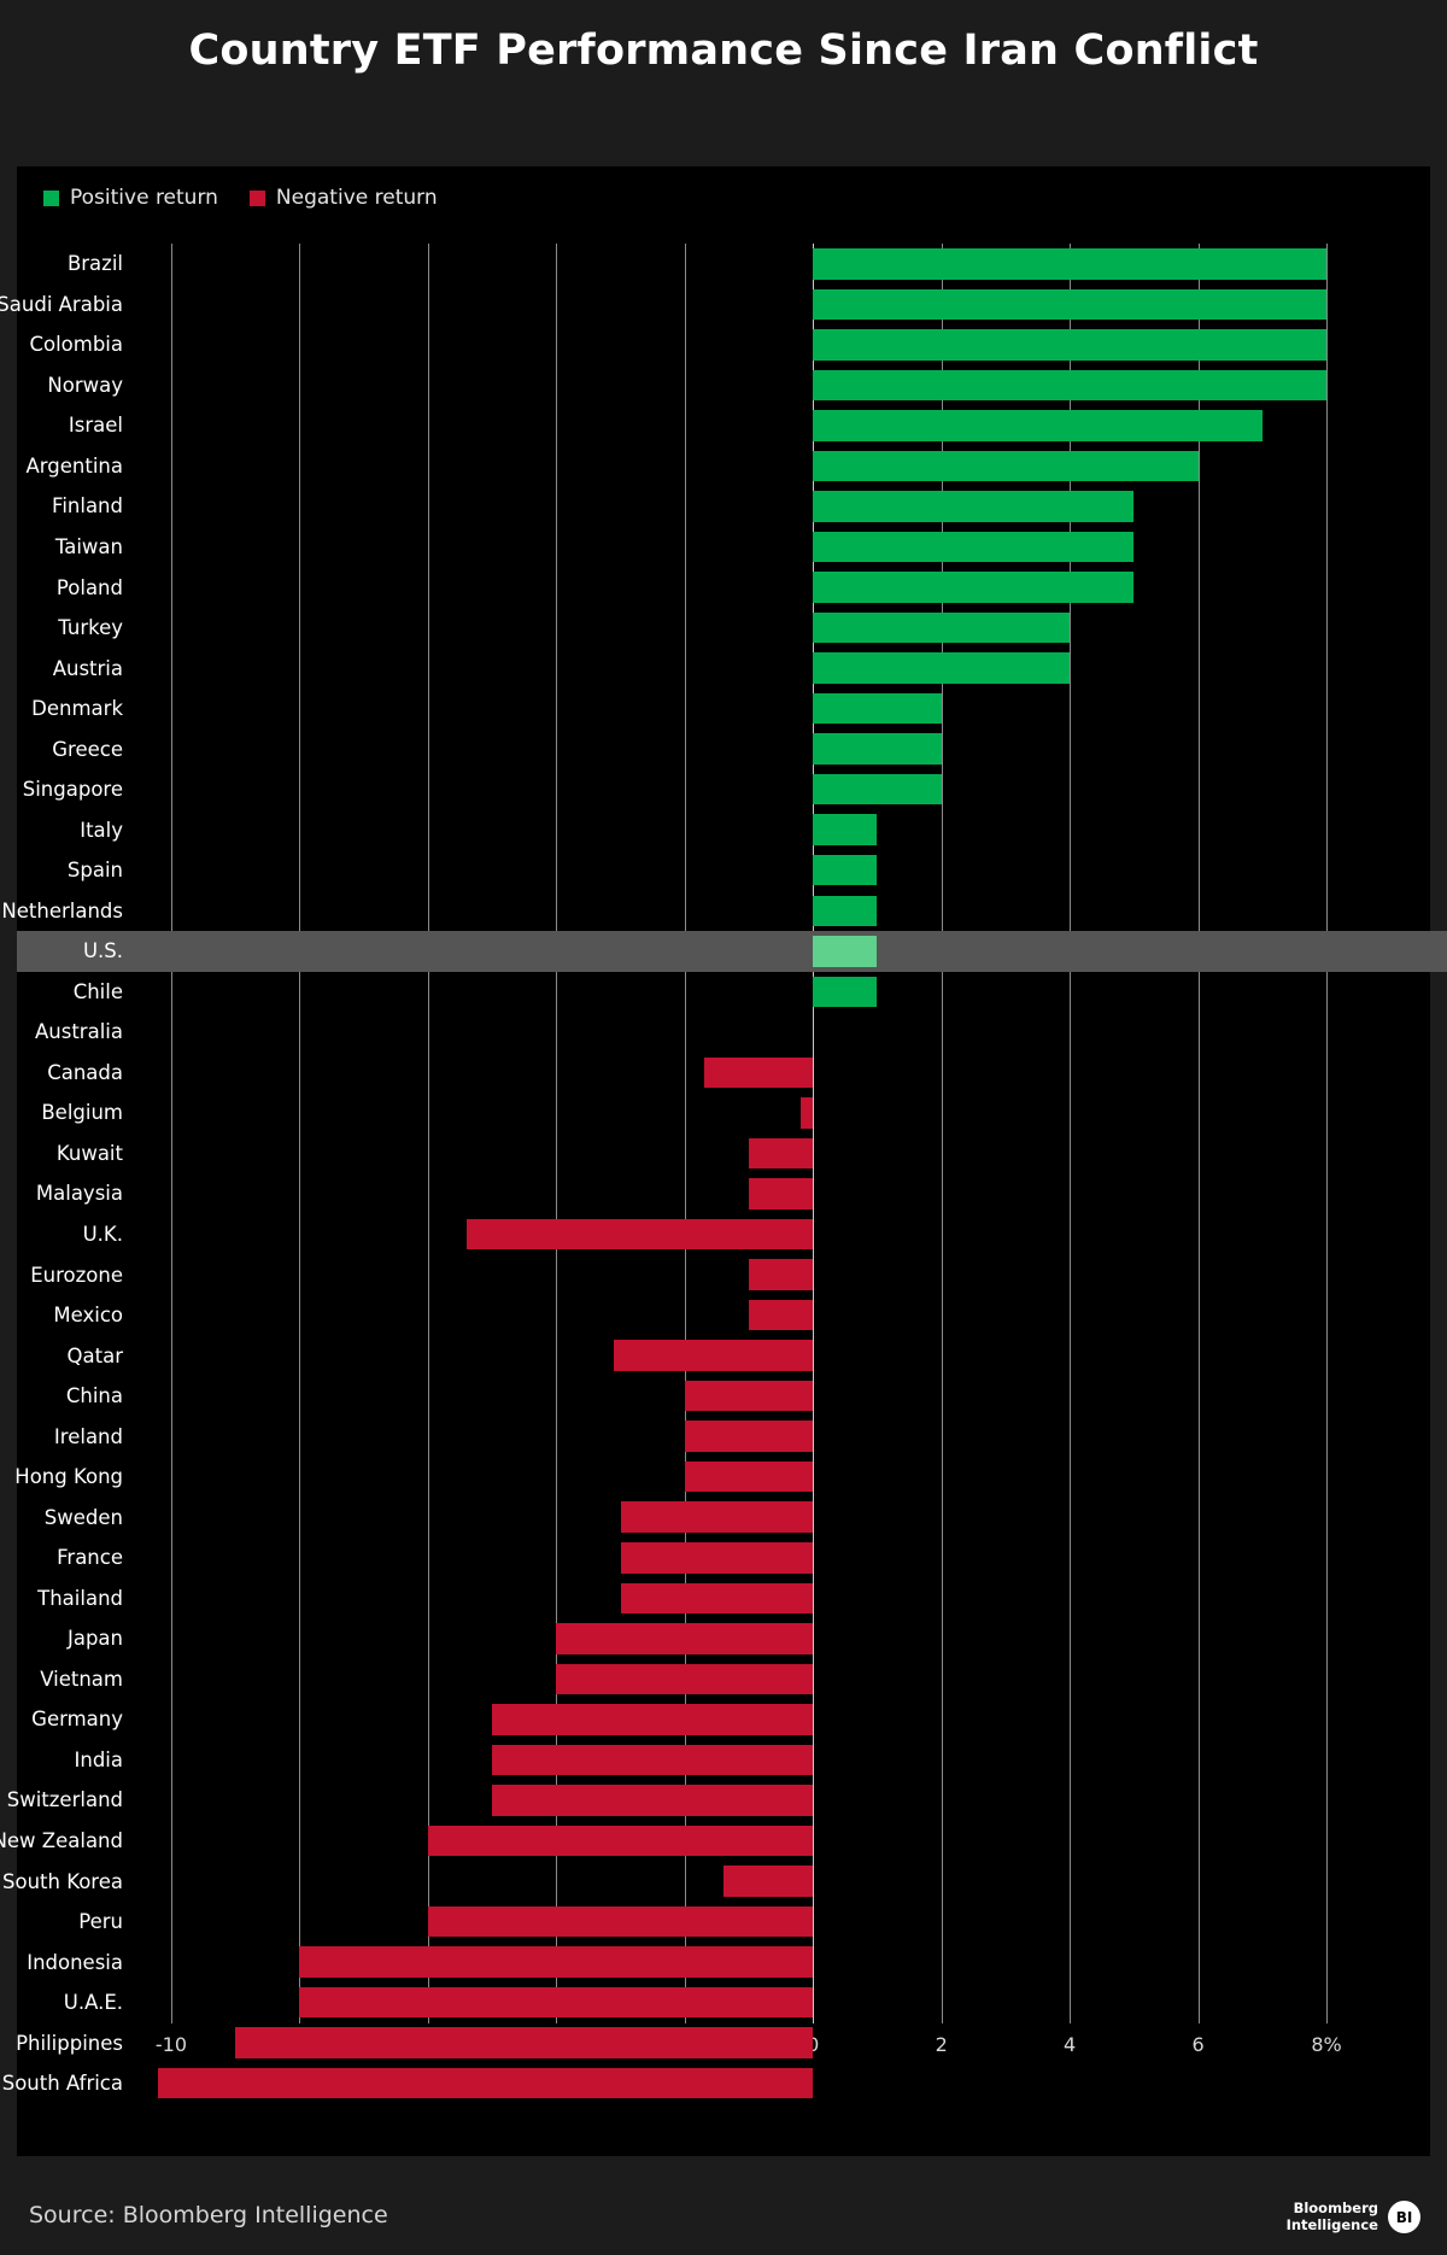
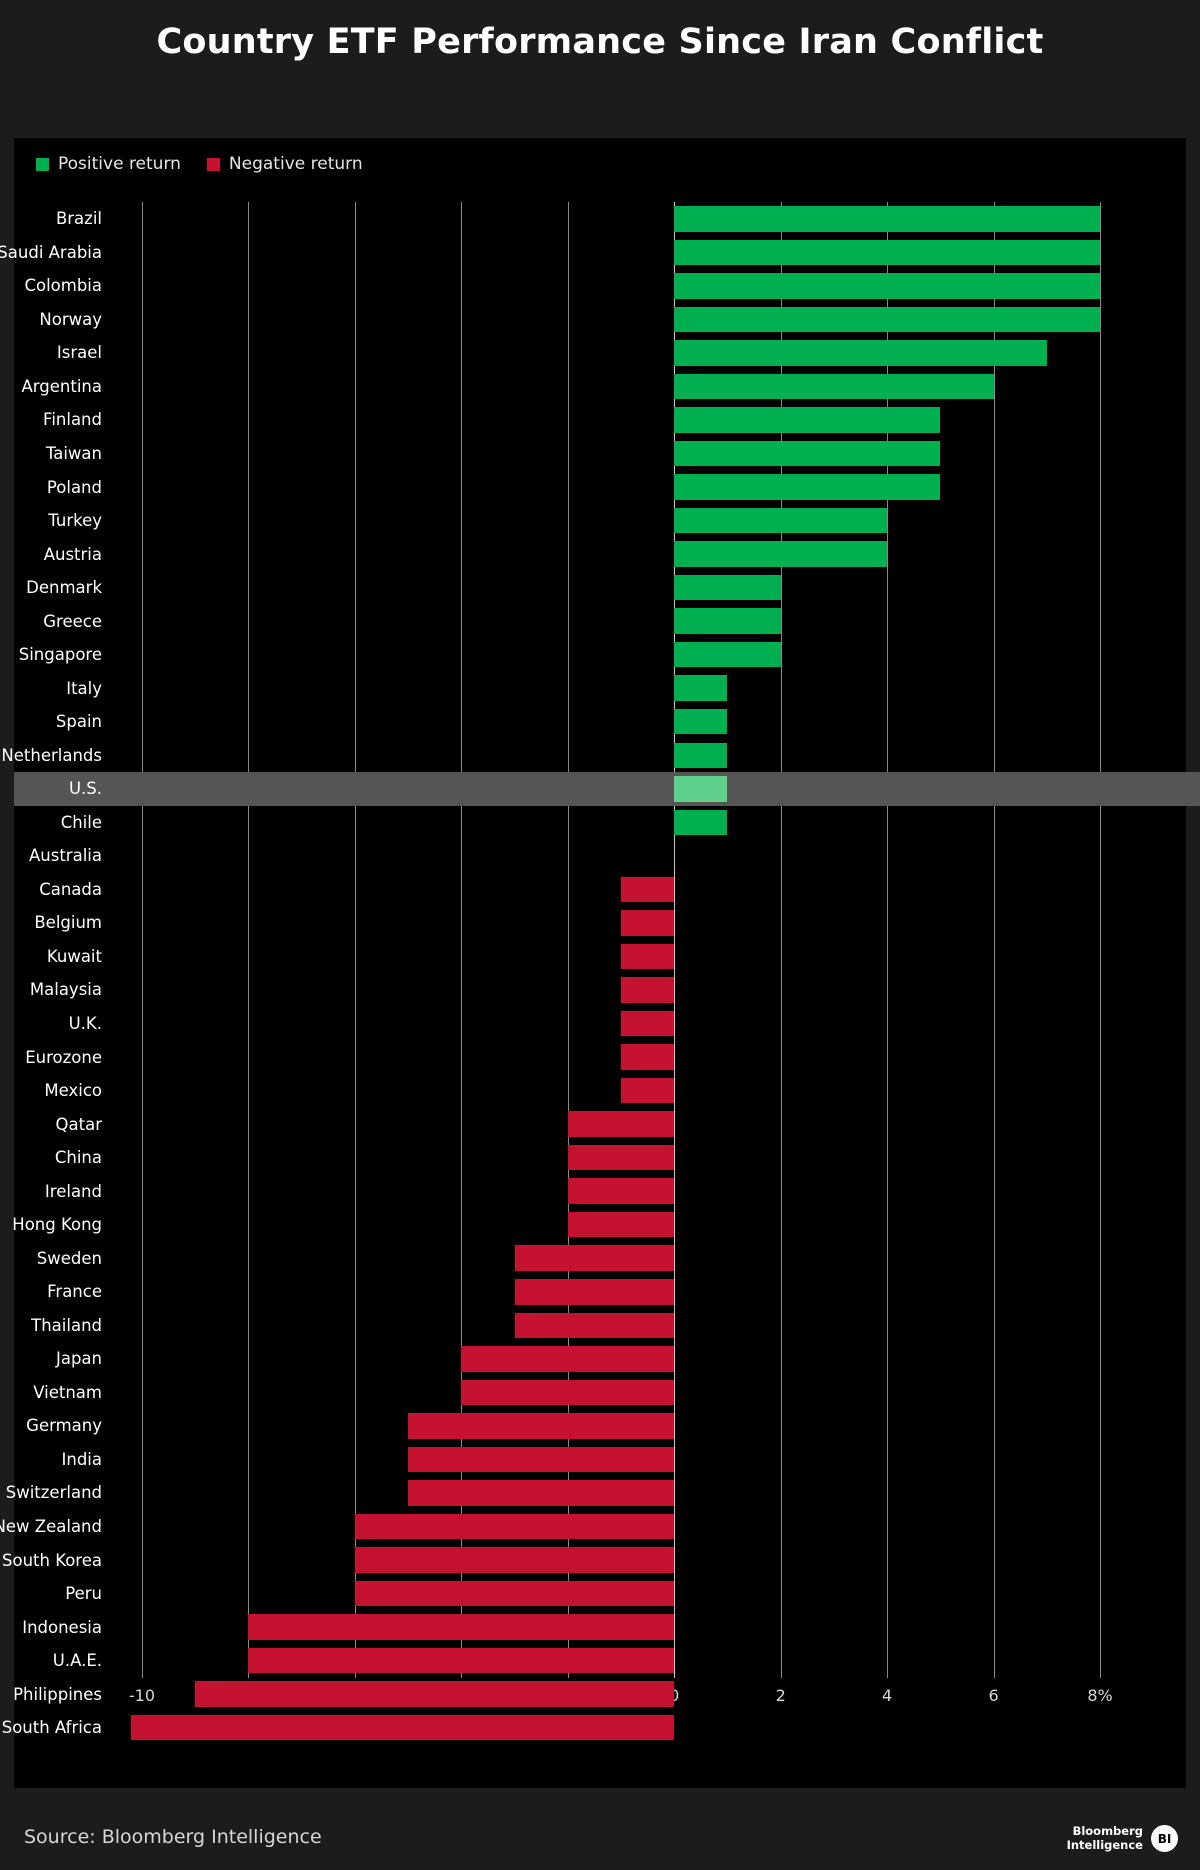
Canada: -1.7% -> -1.0%
Belgium: -0.2% -> -1.0%
U.K.: -5.4% -> -1.0%
Qatar: -3.1% -> -2.0%
South Korea: -1.4% -> -6.0%
